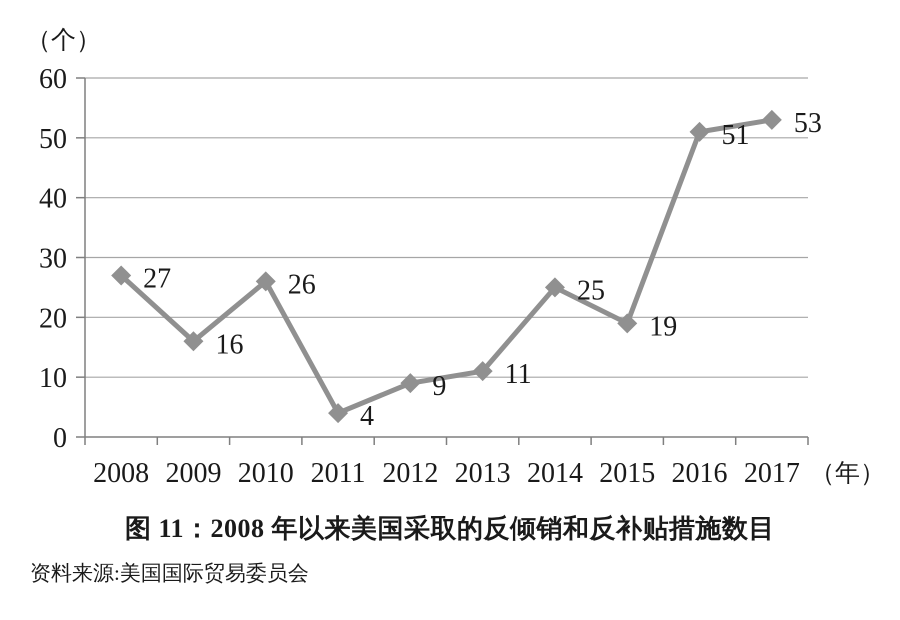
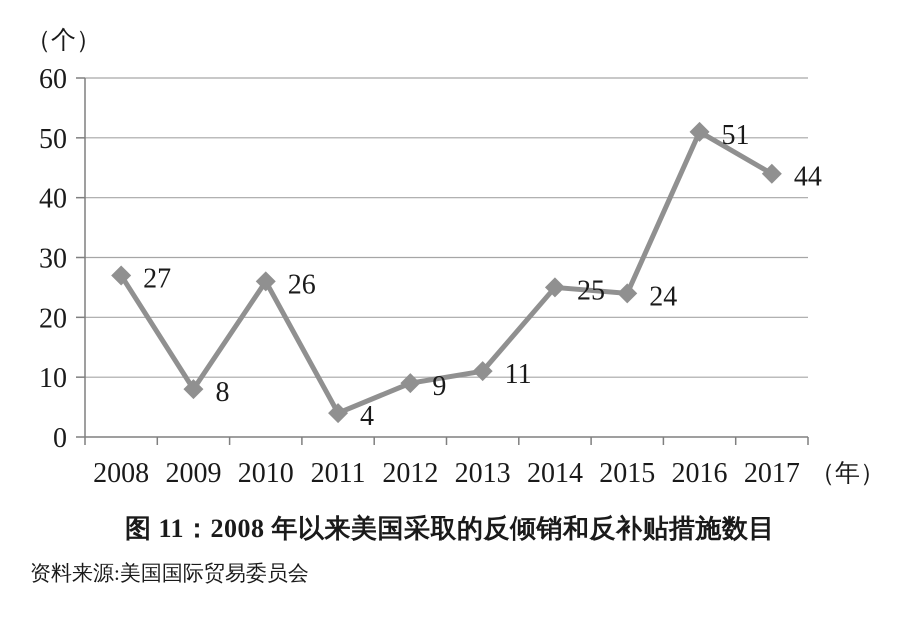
2009: 16 -> 8
2015: 19 -> 24
2017: 53 -> 44
